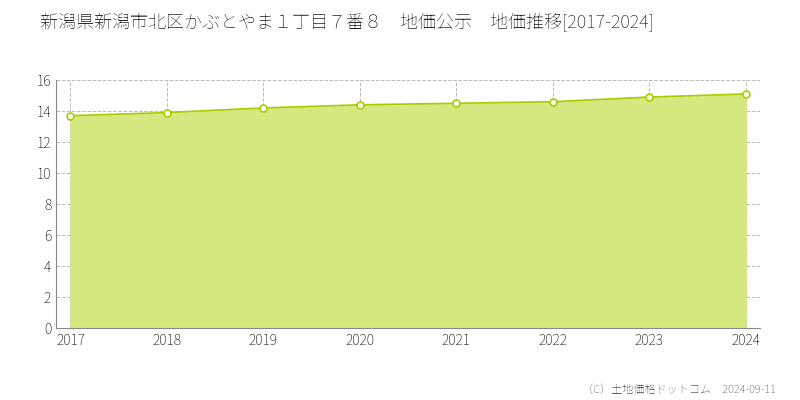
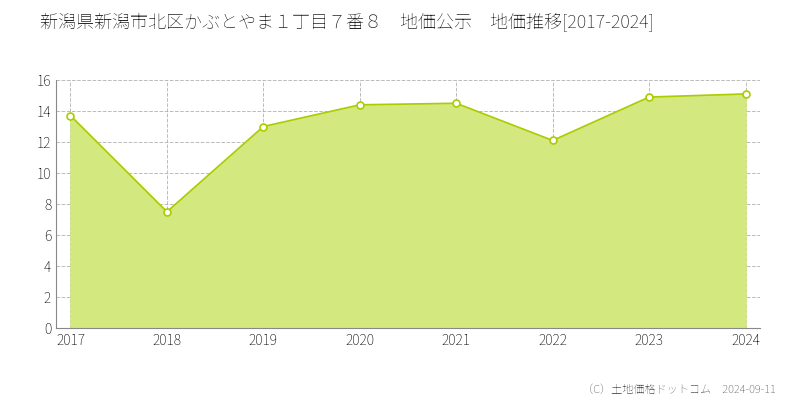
2018: 13.9 -> 7.5
2019: 14.2 -> 13.0
2022: 14.6 -> 12.1
